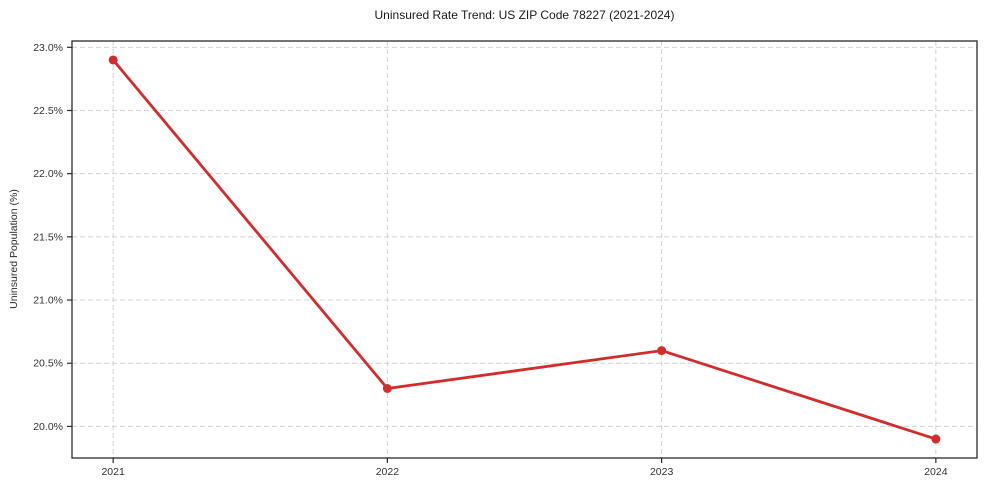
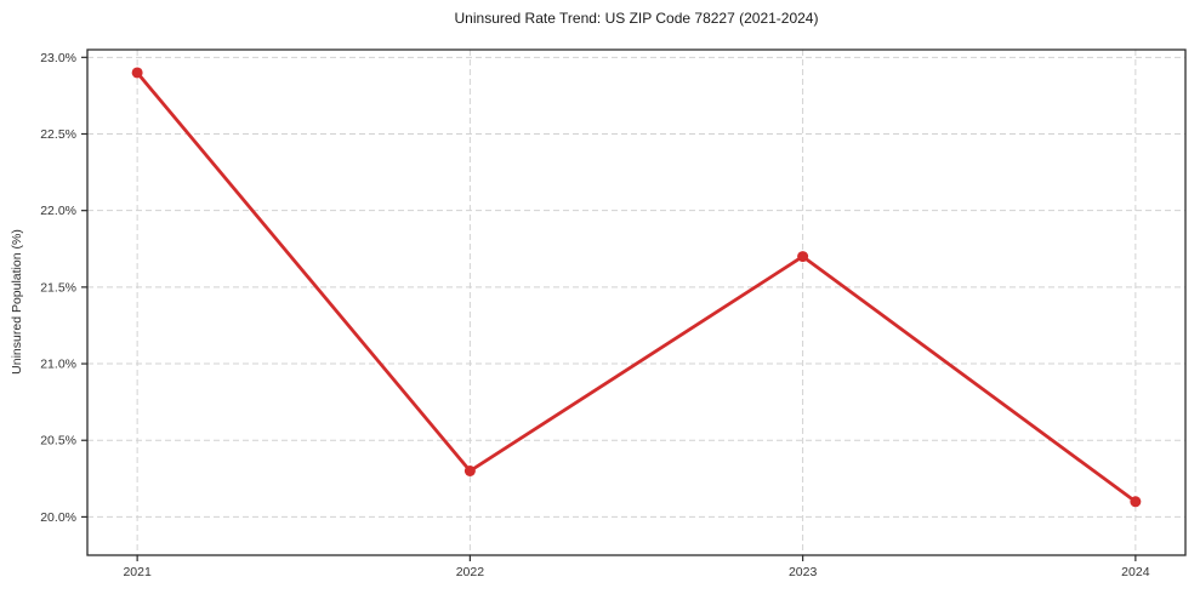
2023: 20.6% -> 21.7%
2024: 19.9% -> 20.1%
